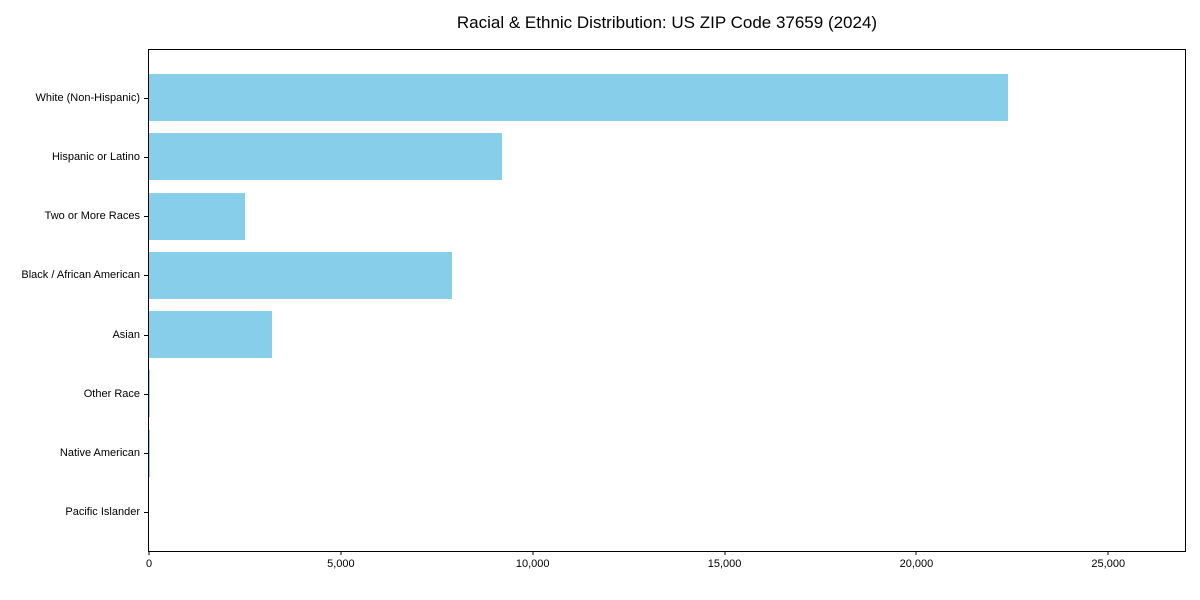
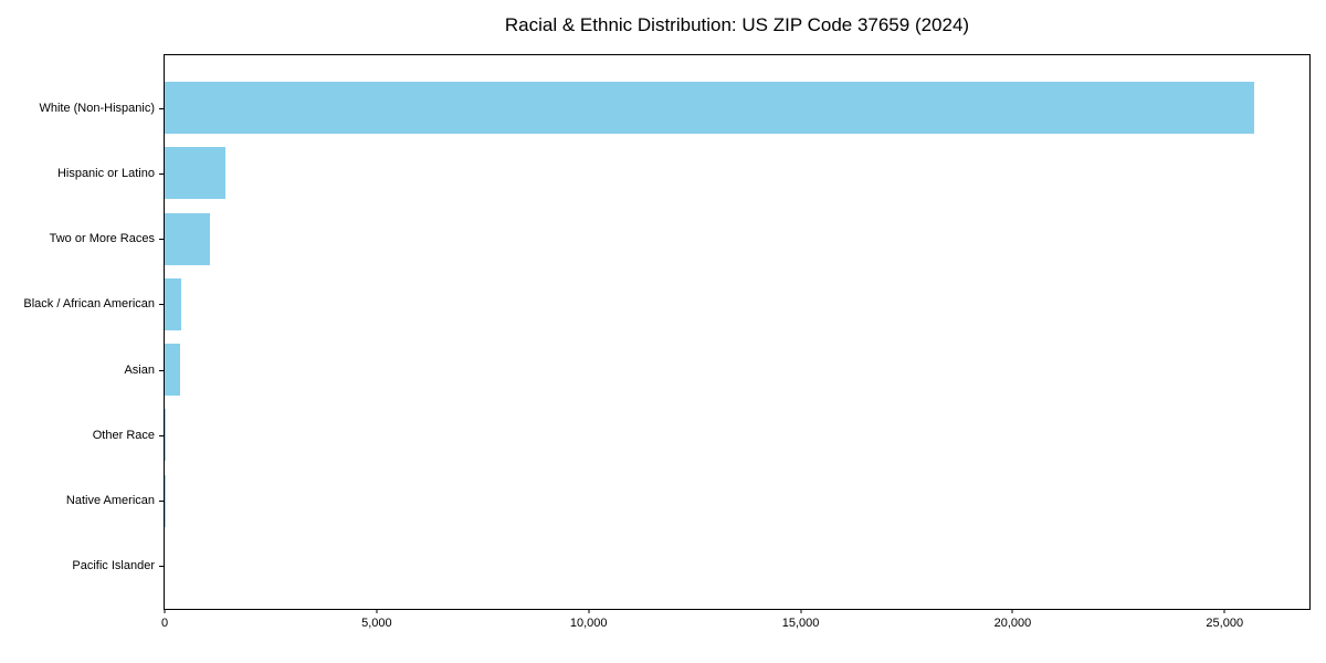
White (Non-Hispanic): 22400 -> 25700
Hispanic or Latino: 9200 -> 1400
Two or More Races: 2500 -> 1100
Black / African American: 7900 -> 400
Asian: 3200 -> 400
